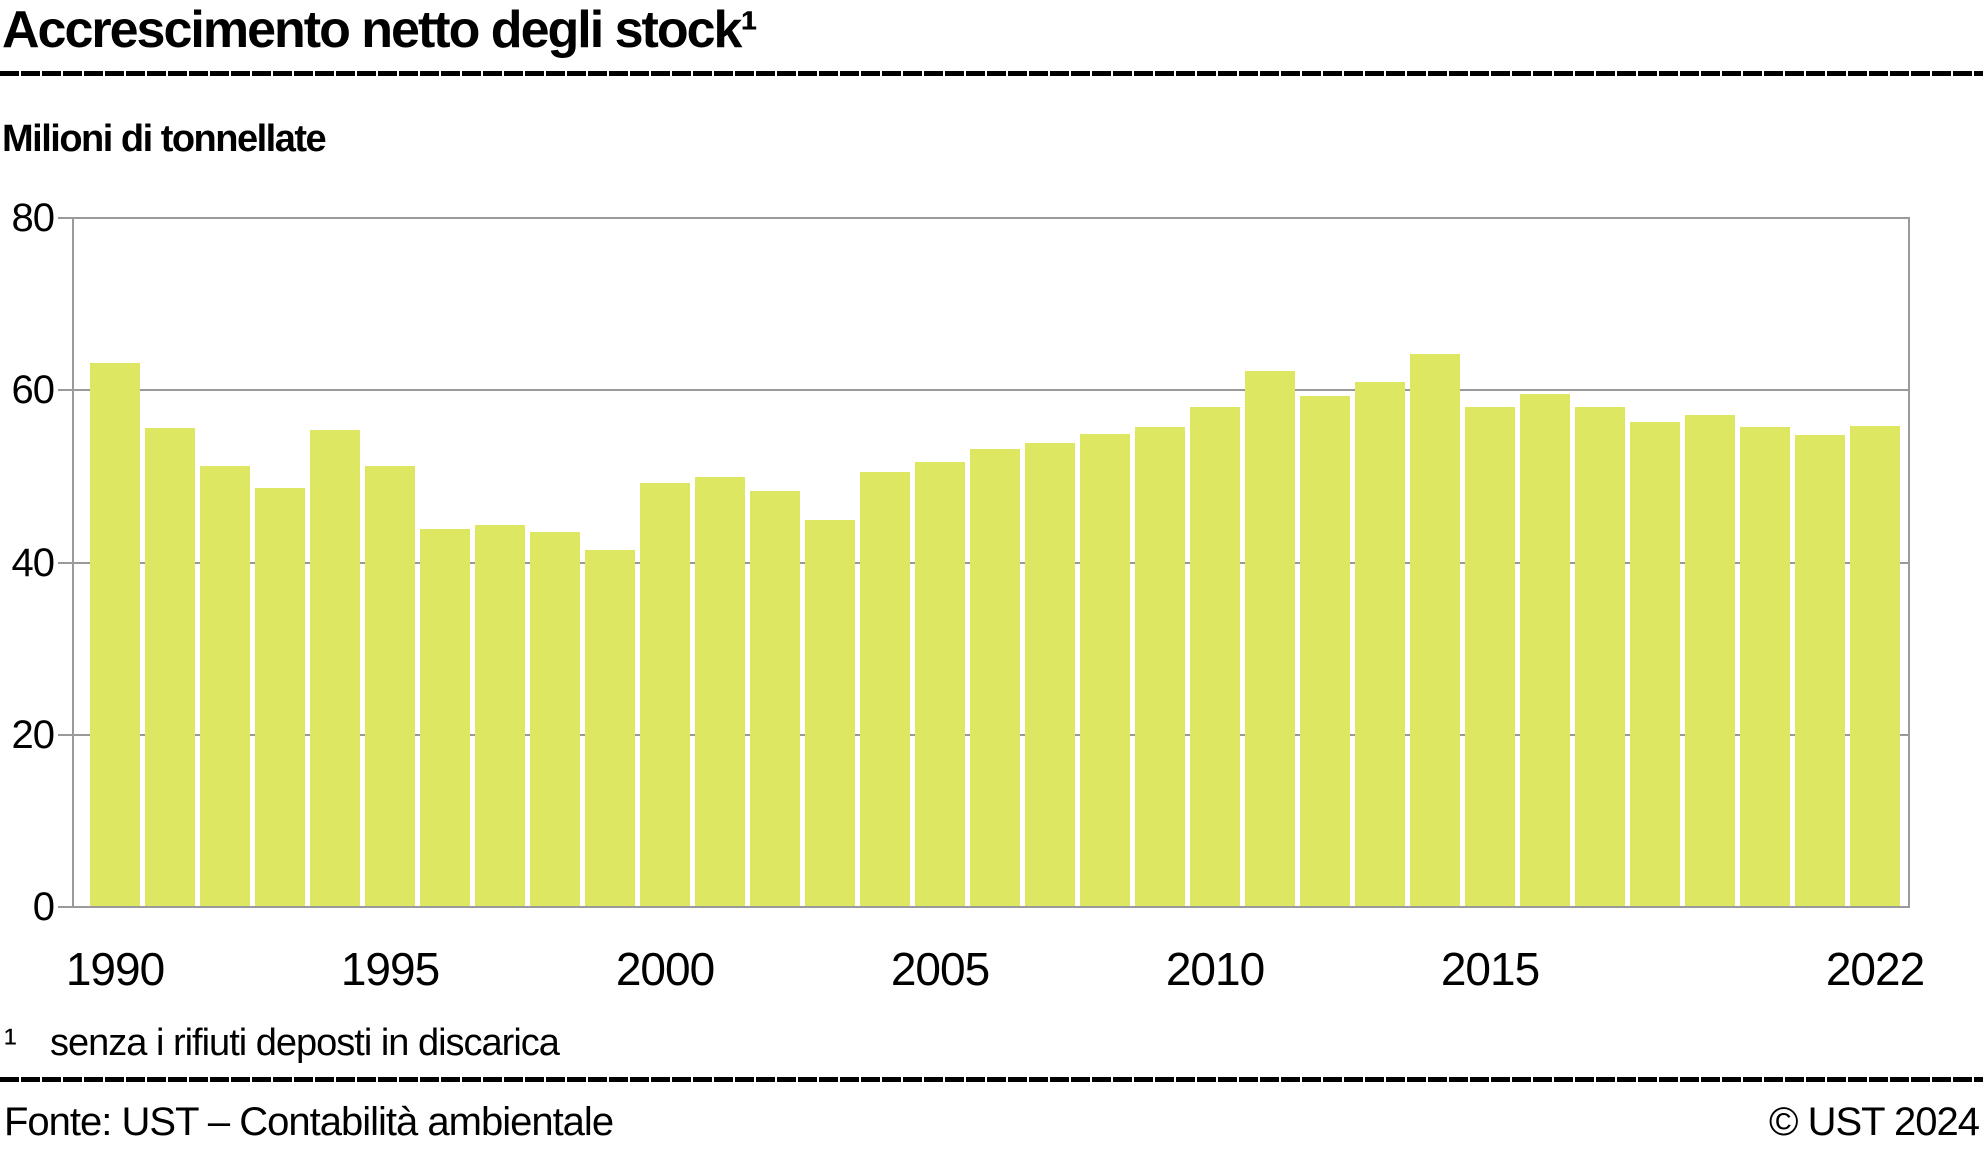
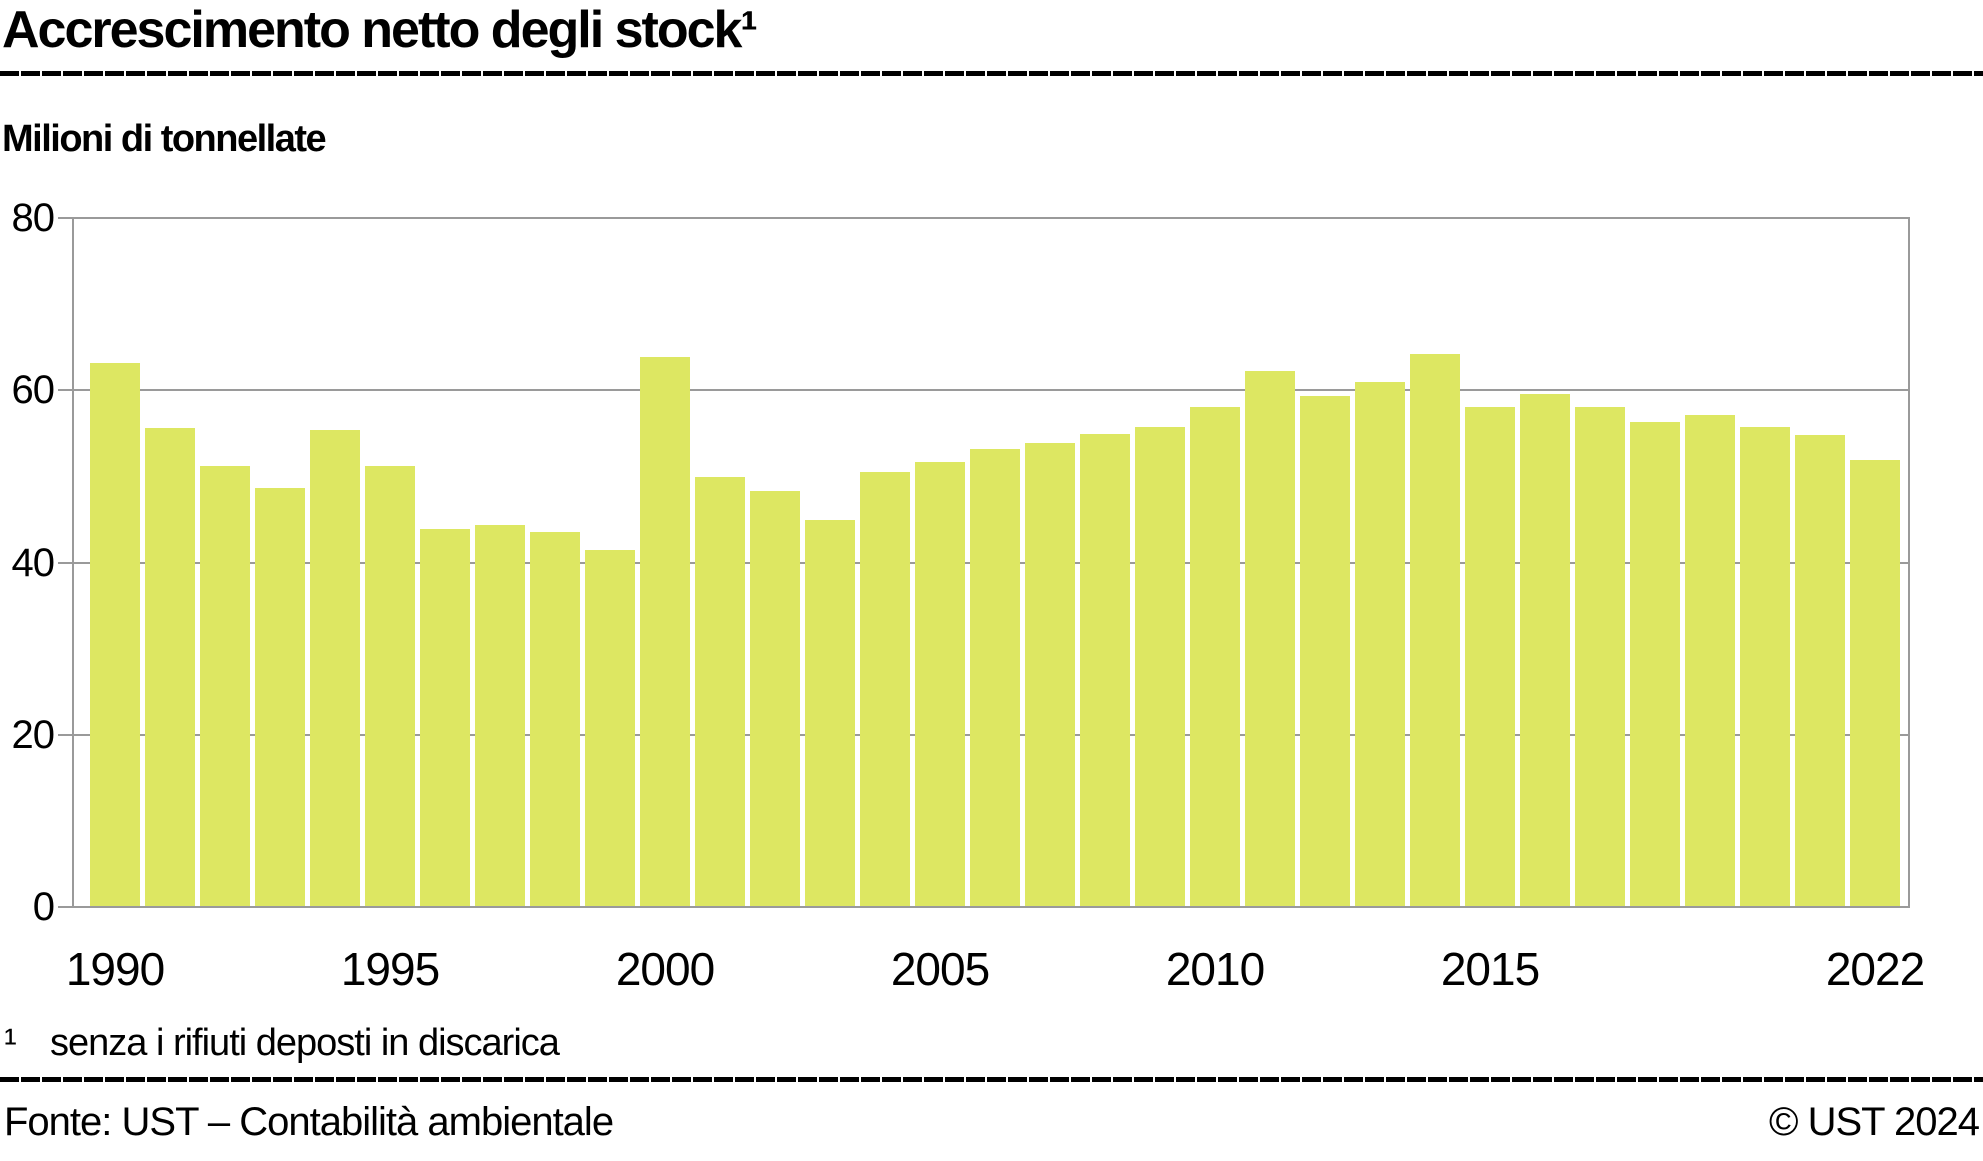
2000: 49 -> 64
2022: 56 -> 52
